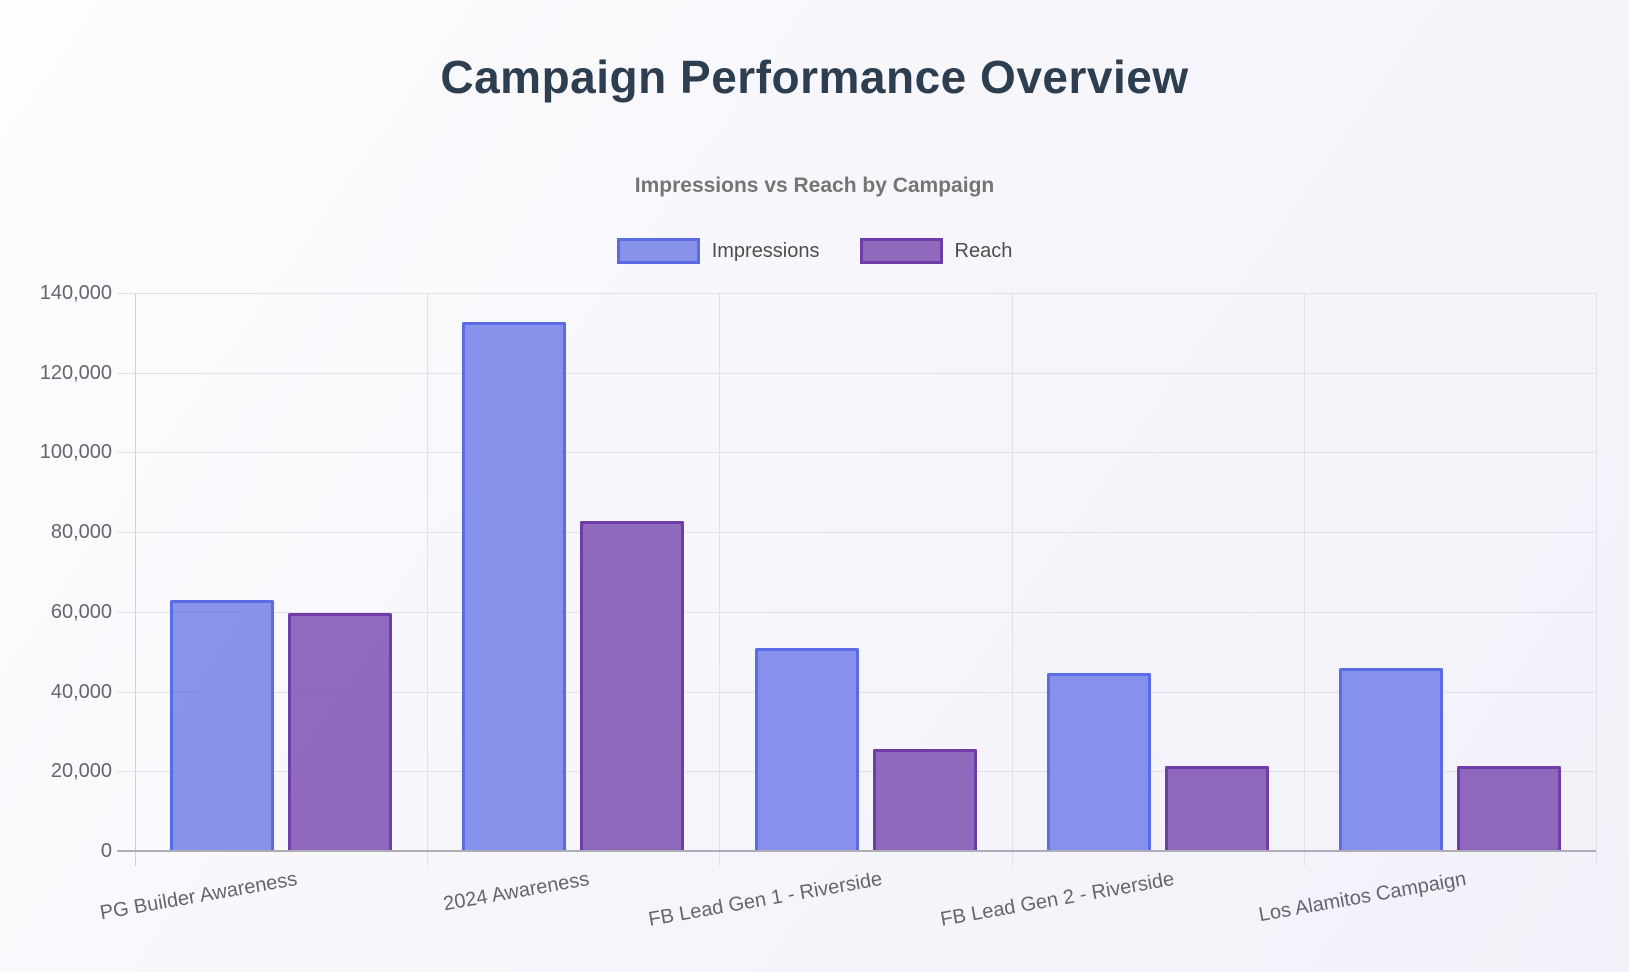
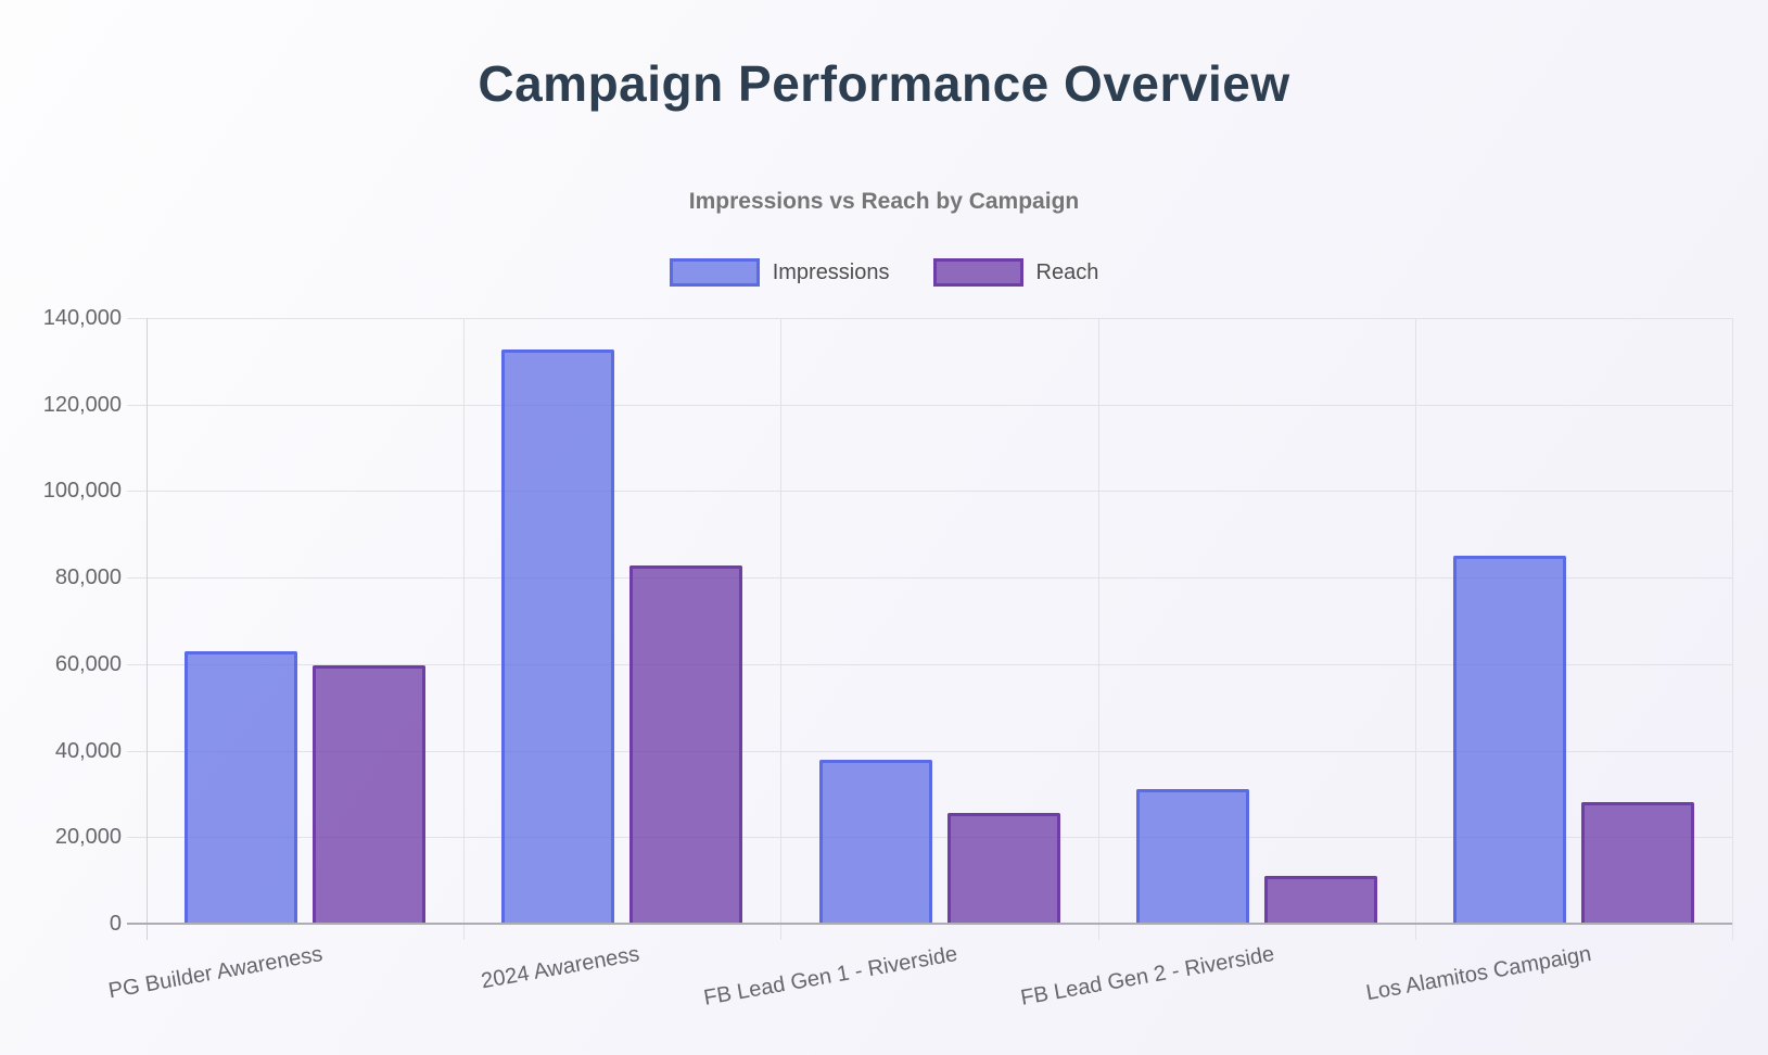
Impressions/FB Lead Gen 1 - Riverside: 51000 -> 38000
Impressions/FB Lead Gen 2 - Riverside: 45000 -> 31000
Reach/FB Lead Gen 2 - Riverside: 21000 -> 11000
Impressions/Los Alamitos Campaign: 46000 -> 85000
Reach/Los Alamitos Campaign: 21000 -> 28000
